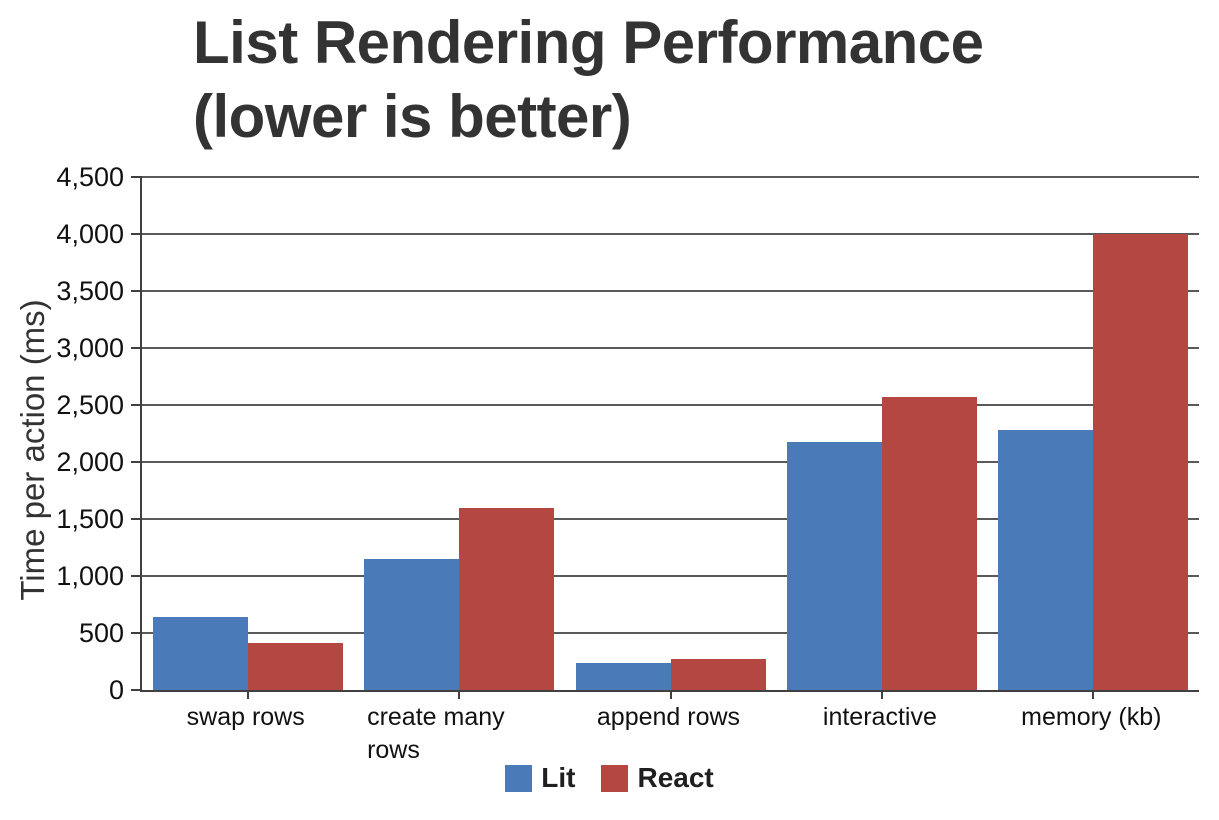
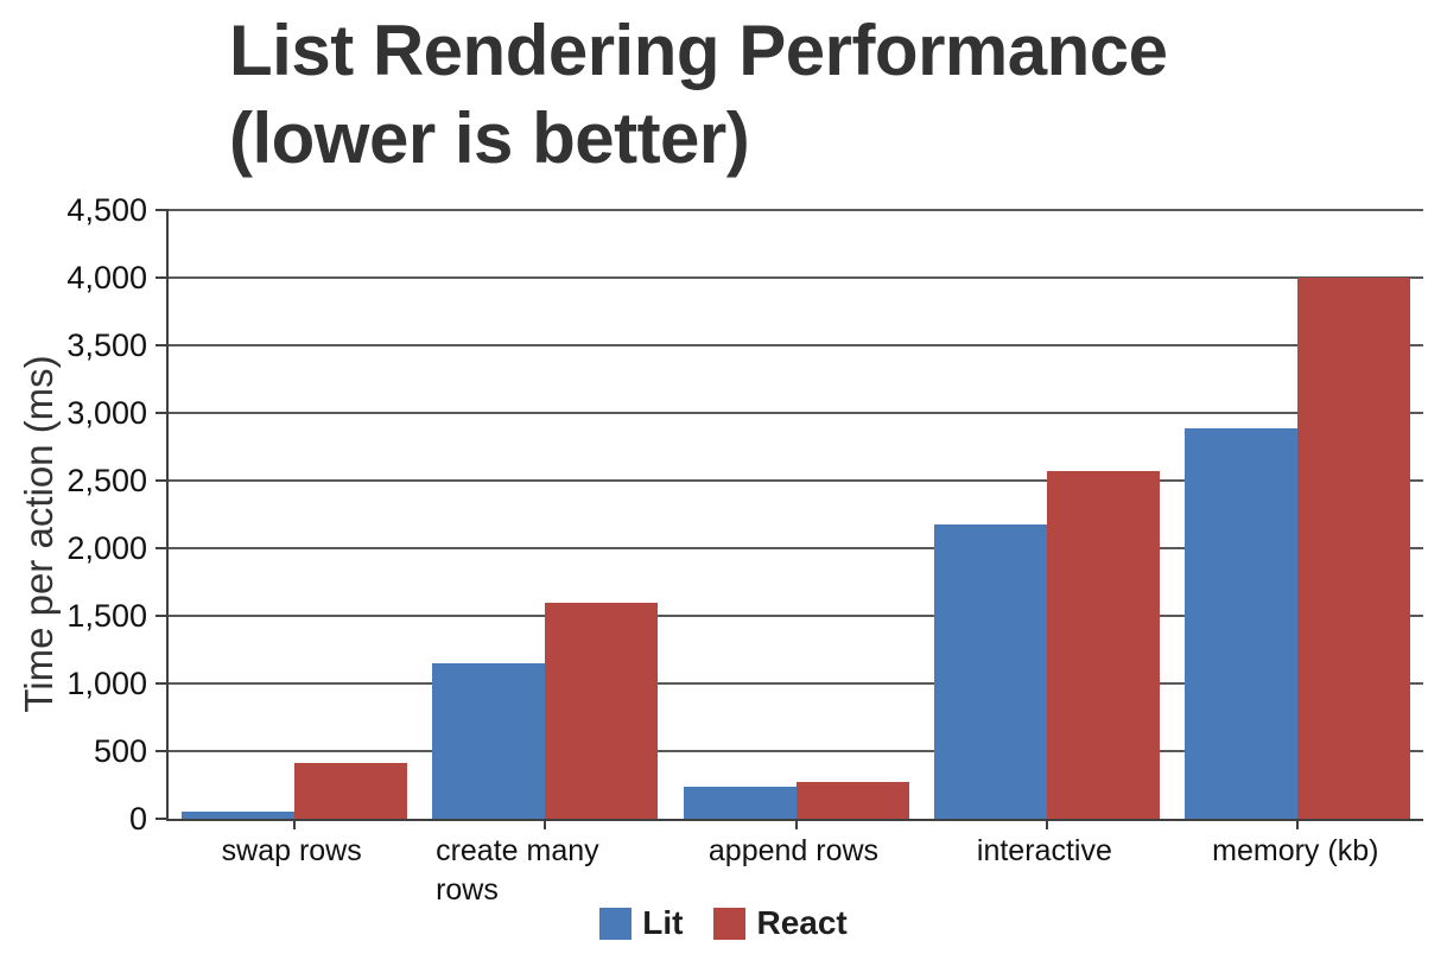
Lit/swap rows: 640 -> 50
Lit/memory (kb): 2280 -> 2890
